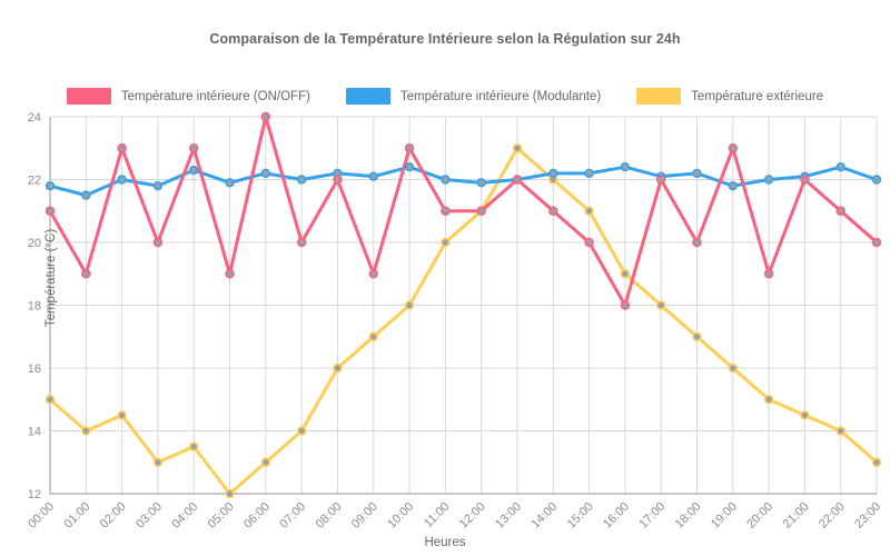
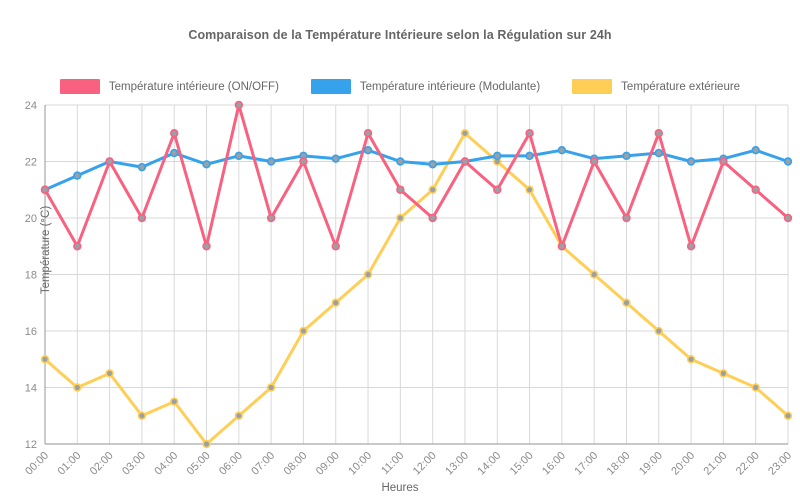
Température intérieure (Modulante)/00:00: 21.8 -> 21.0
Température intérieure (ON/OFF)/02:00: 23 -> 22
Température intérieure (ON/OFF)/12:00: 21 -> 20
Température intérieure (ON/OFF)/15:00: 20 -> 23
Température intérieure (ON/OFF)/16:00: 18 -> 19
Température intérieure (Modulante)/19:00: 21.8 -> 22.3
